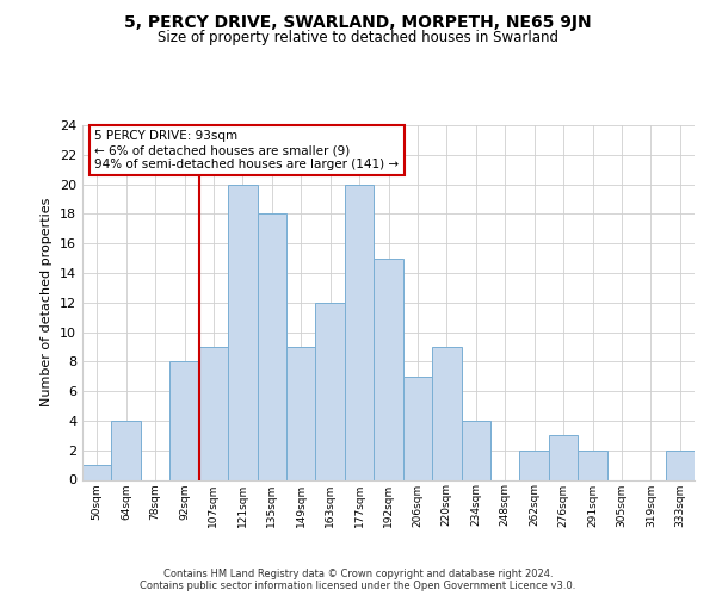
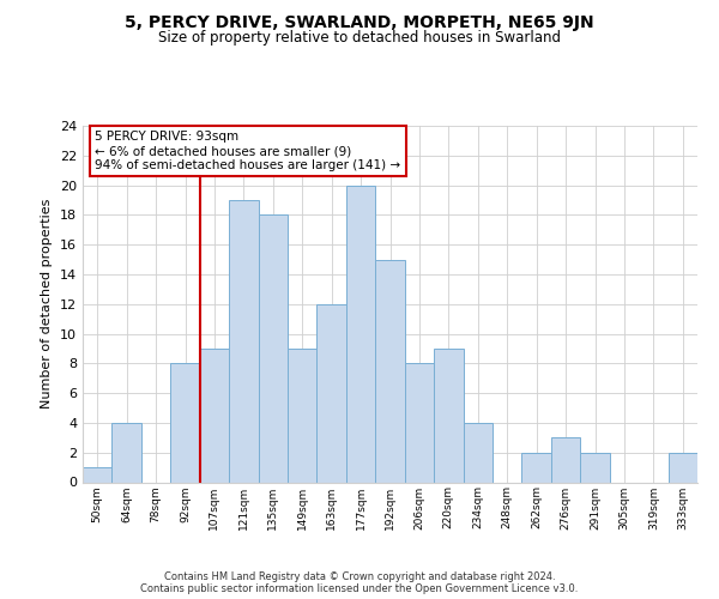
121sqm: 20 -> 19
206sqm: 7 -> 8
